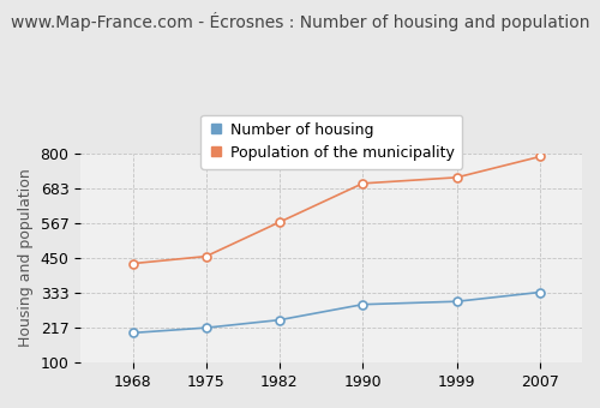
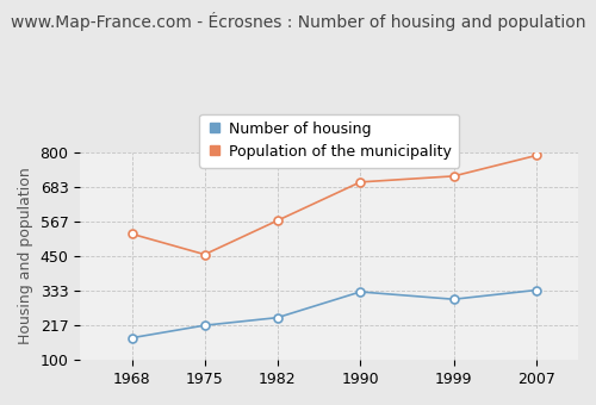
Number of housing/1968: 200 -> 175
Population of the municipality/1968: 432 -> 525
Number of housing/1990: 295 -> 330
